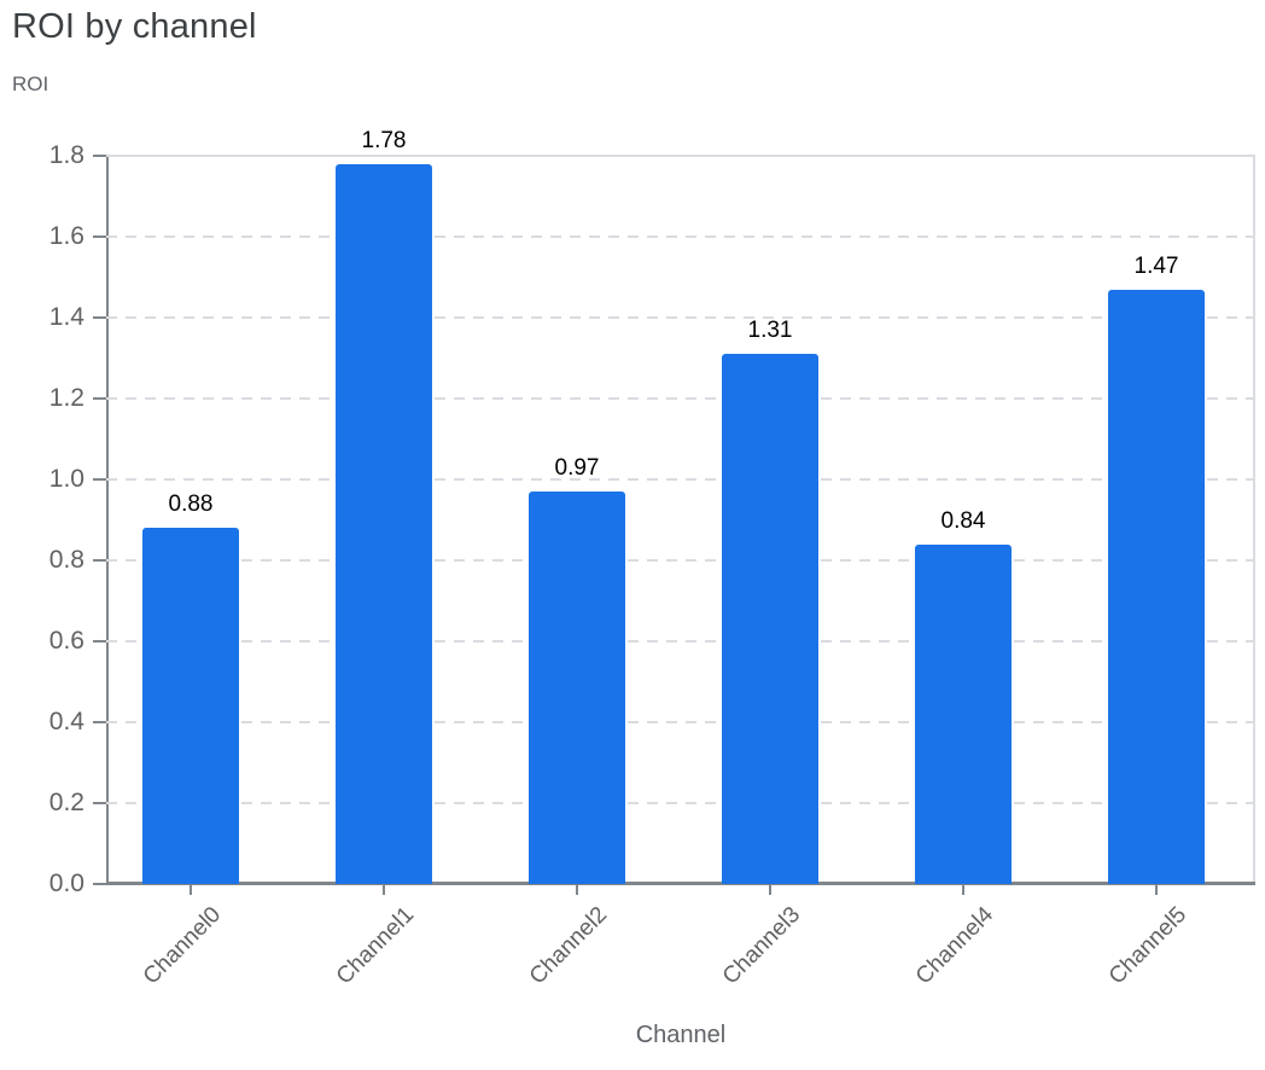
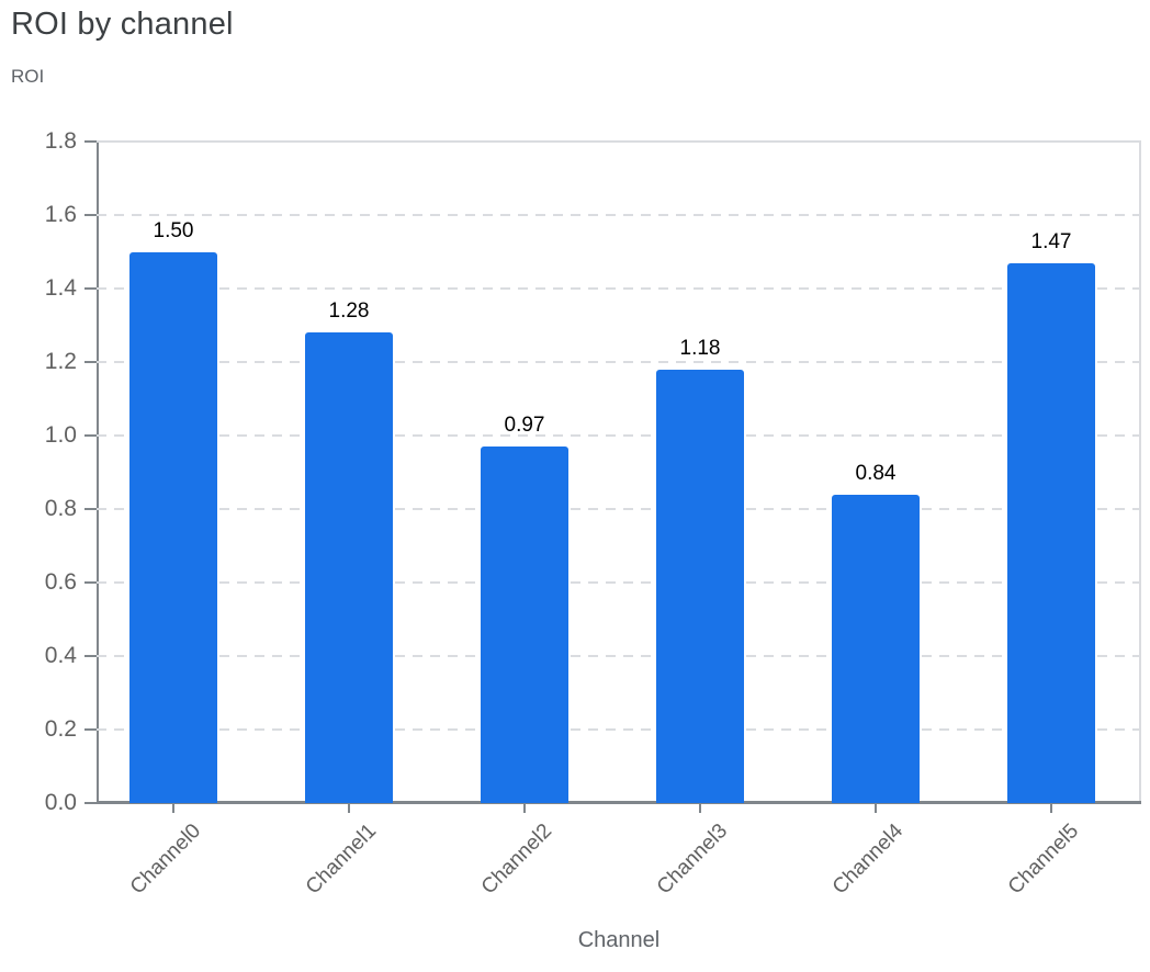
Channel0: 0.88 -> 1.50
Channel1: 1.78 -> 1.28
Channel3: 1.31 -> 1.18
